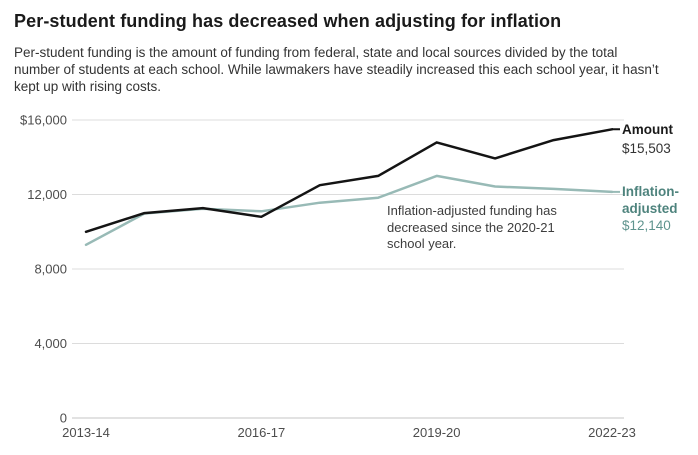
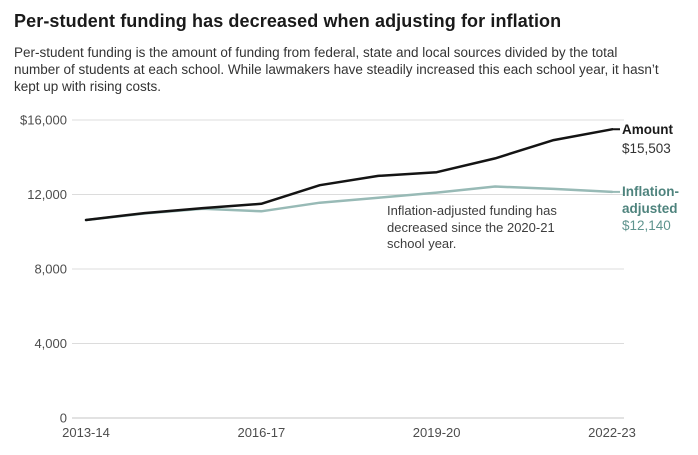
Amount/2013-14: $10000 -> $10600
Inflation-adjusted/2013-14: $9300 -> $10600
Amount/2016-17: $10800 -> $11500
Amount/2019-20: $14800 -> $13200
Inflation-adjusted/2019-20: $13000 -> $12100
